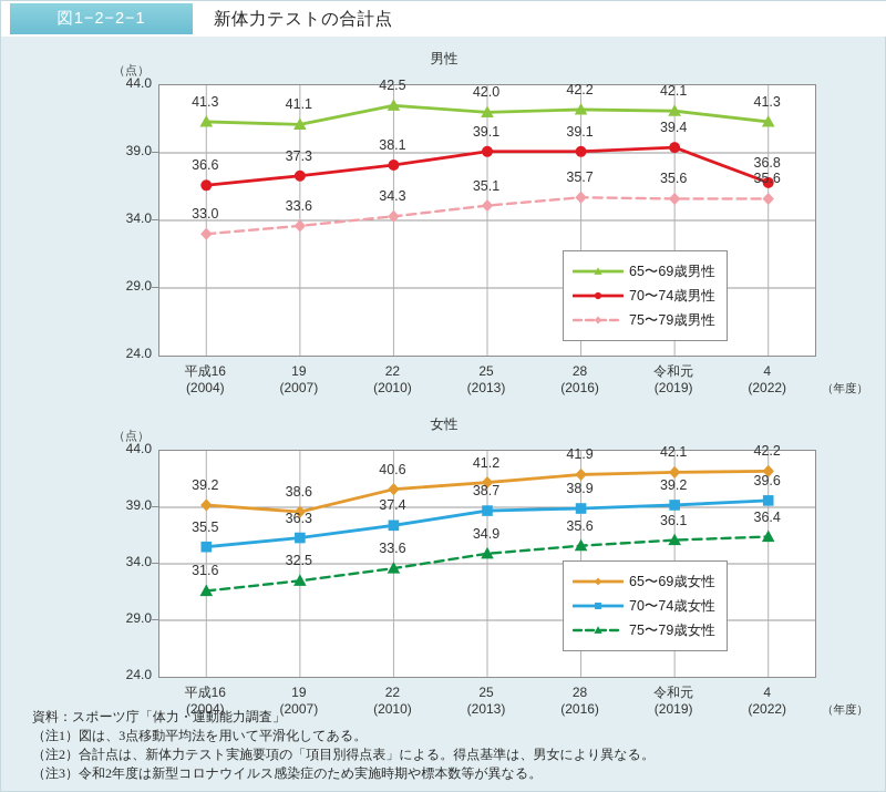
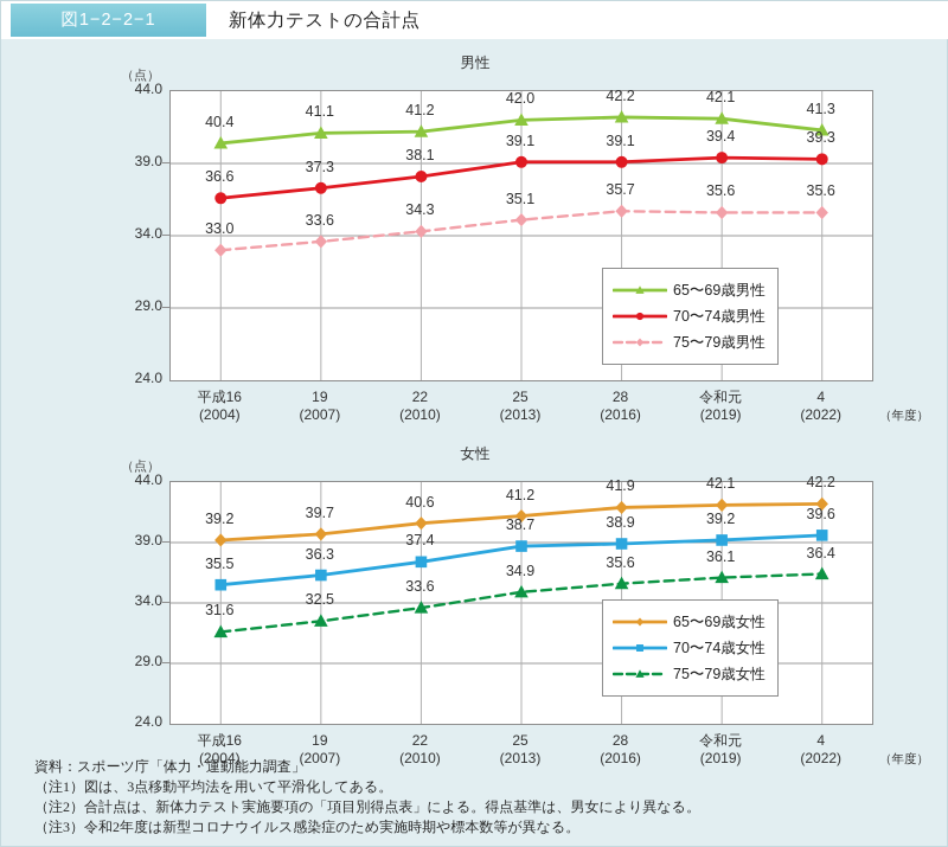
男性/65〜69歳男性/平成16 (2004): 41.3 -> 40.4
男性/65〜69歳男性/22 (2010): 42.5 -> 41.2
男性/70〜74歳男性/4 (2022): 36.8 -> 39.3
女性/65〜69歳女性/19 (2007): 38.6 -> 39.7
